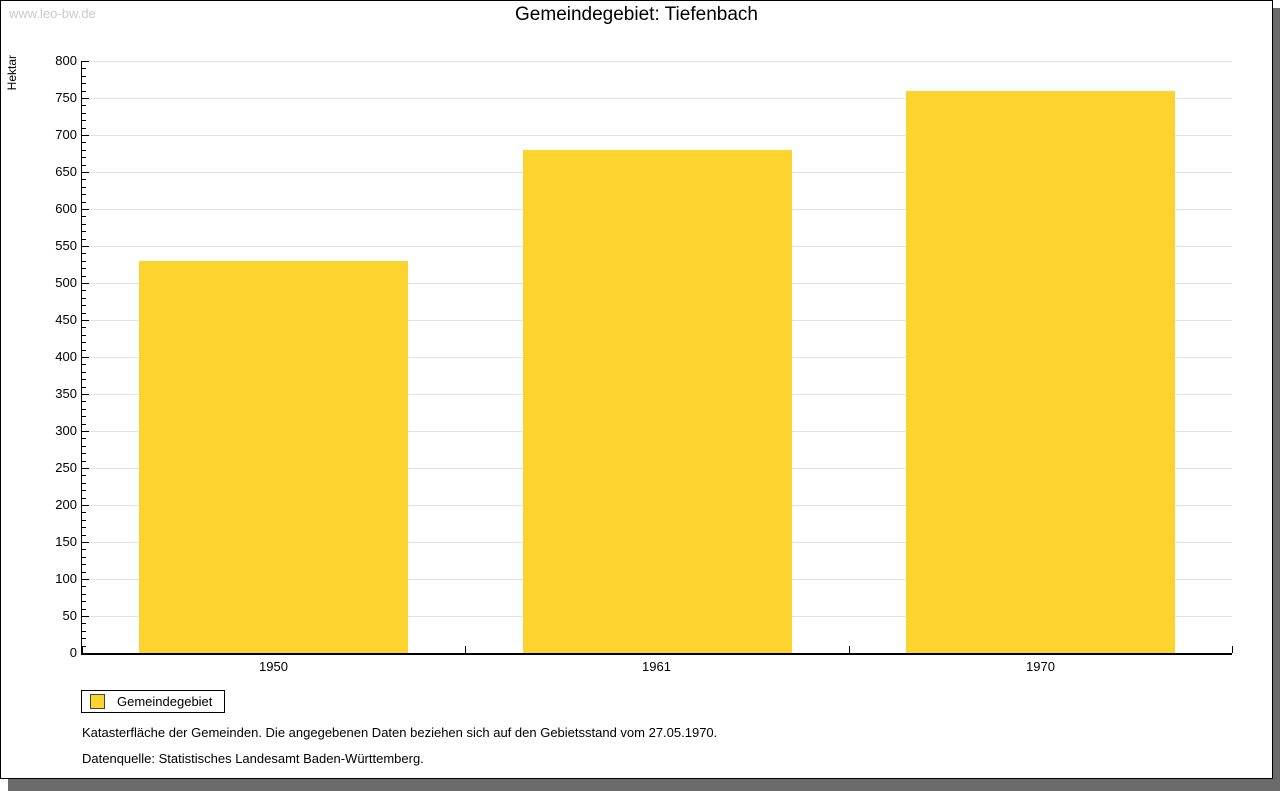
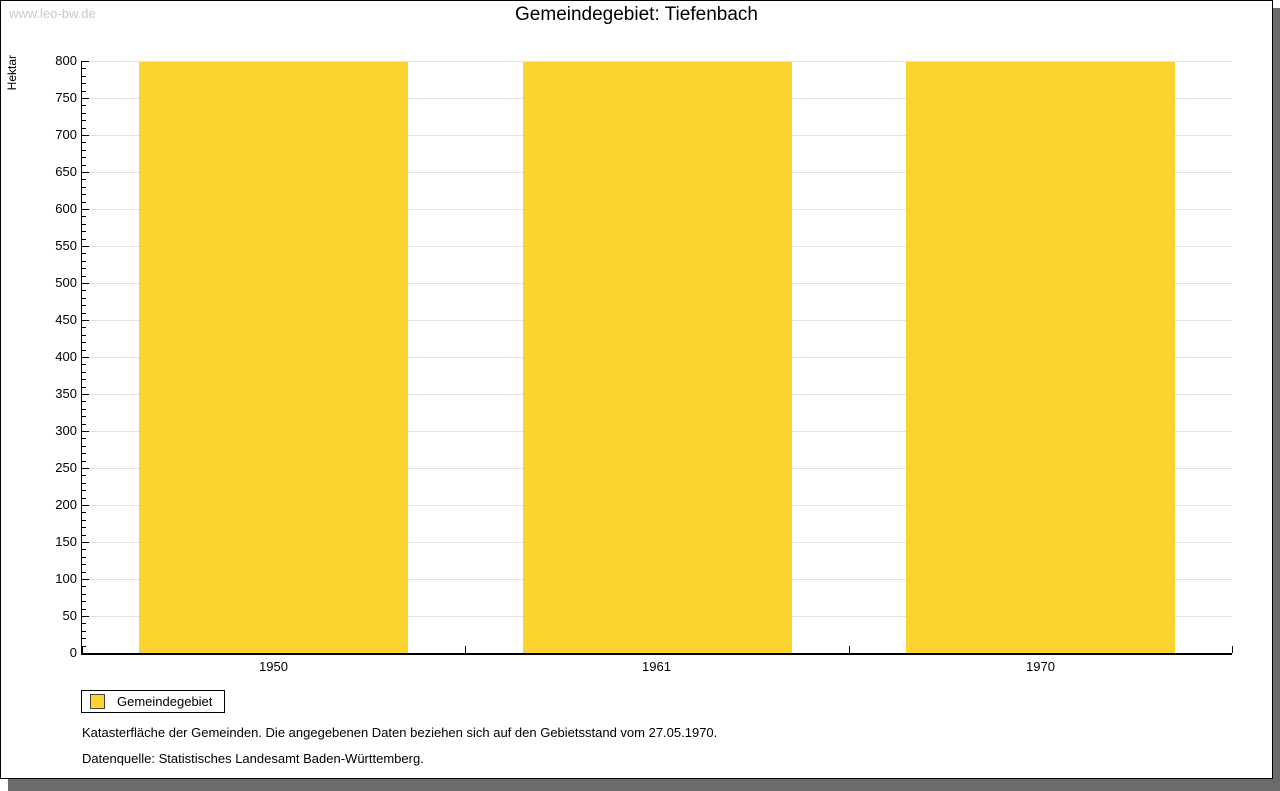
1950: 530 -> 800
1961: 680 -> 800
1970: 760 -> 800
